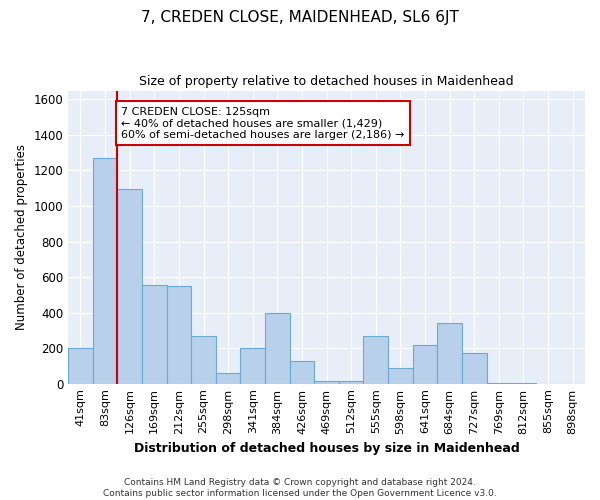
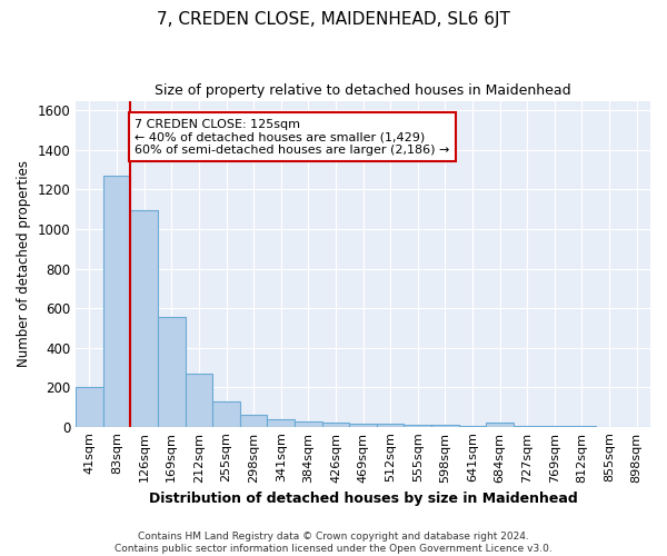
212sqm: 550 -> 270
255sqm: 270 -> 120
341sqm: 200 -> 40
384sqm: 400 -> 20
426sqm: 130 -> 20
555sqm: 270 -> 10
598sqm: 90 -> 10
641sqm: 220 -> 0
684sqm: 340 -> 20
727sqm: 170 -> 0
